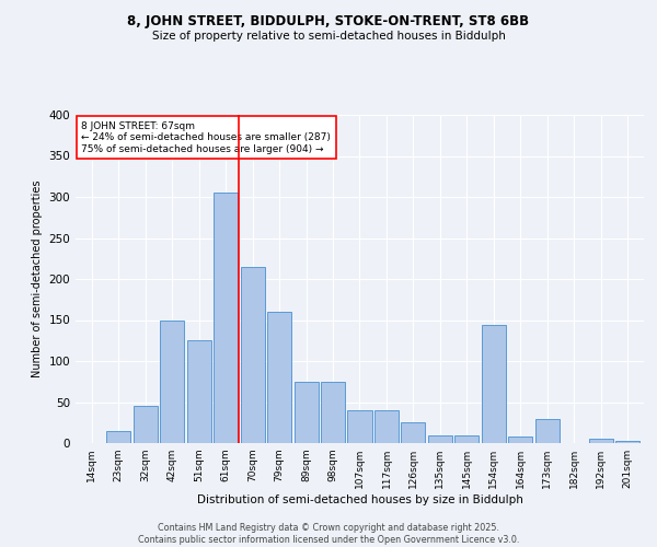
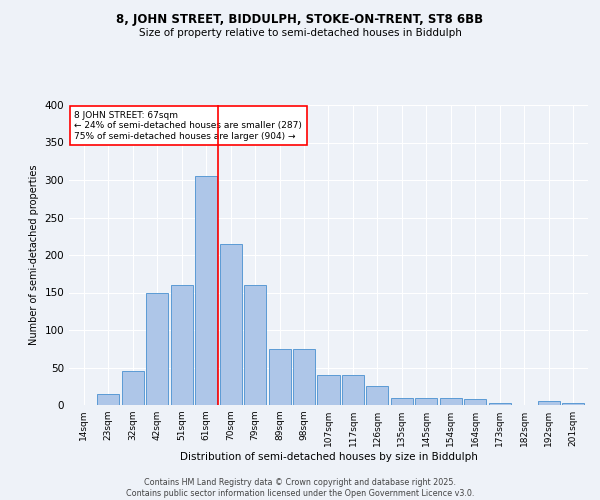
51sqm: 126 -> 160
154sqm: 144 -> 10
173sqm: 30 -> 3
